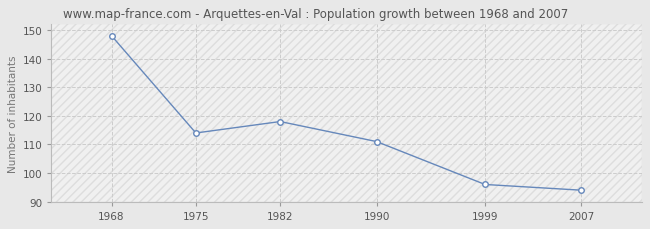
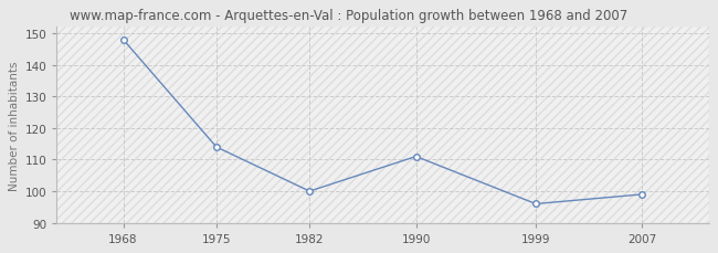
1982: 118 -> 100
2007: 94 -> 99
